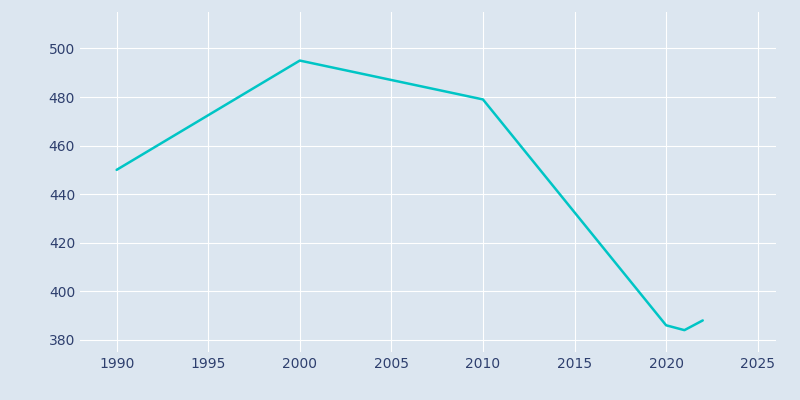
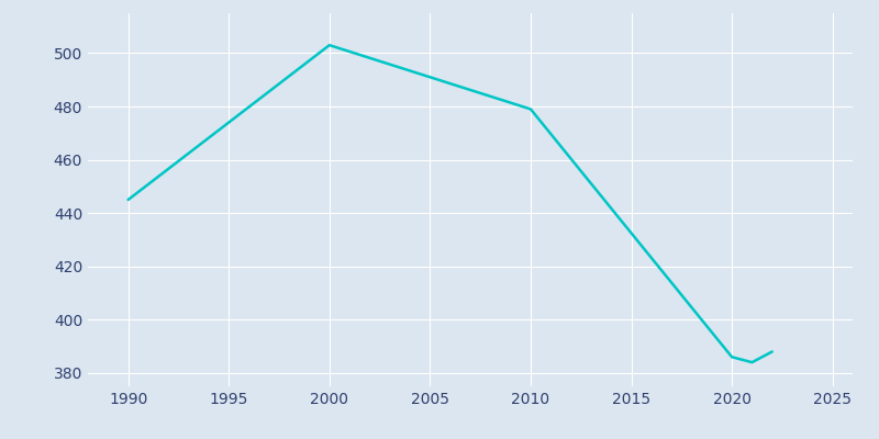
1990: 450 -> 445
2000: 495 -> 503
